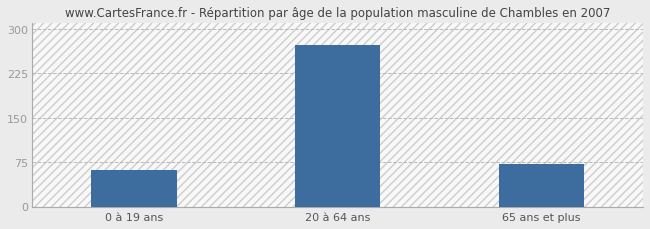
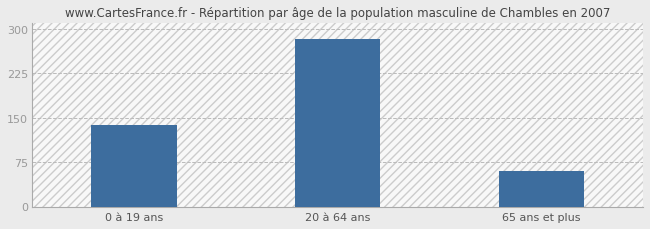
0 à 19 ans: 62 -> 137
20 à 64 ans: 272 -> 283
65 ans et plus: 72 -> 60
